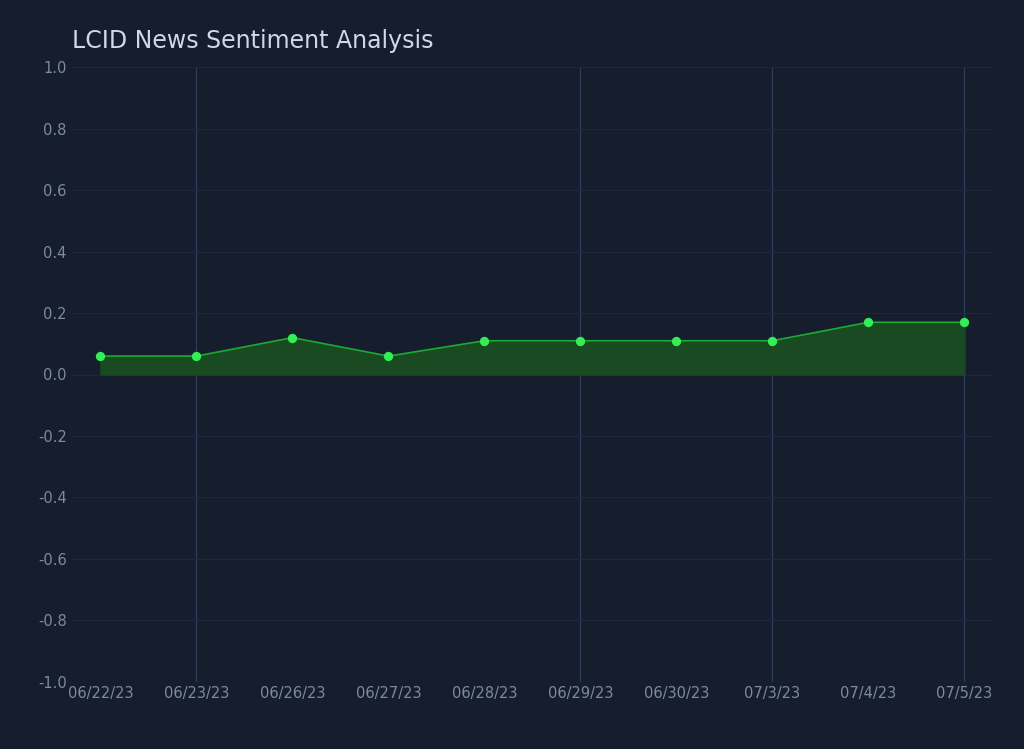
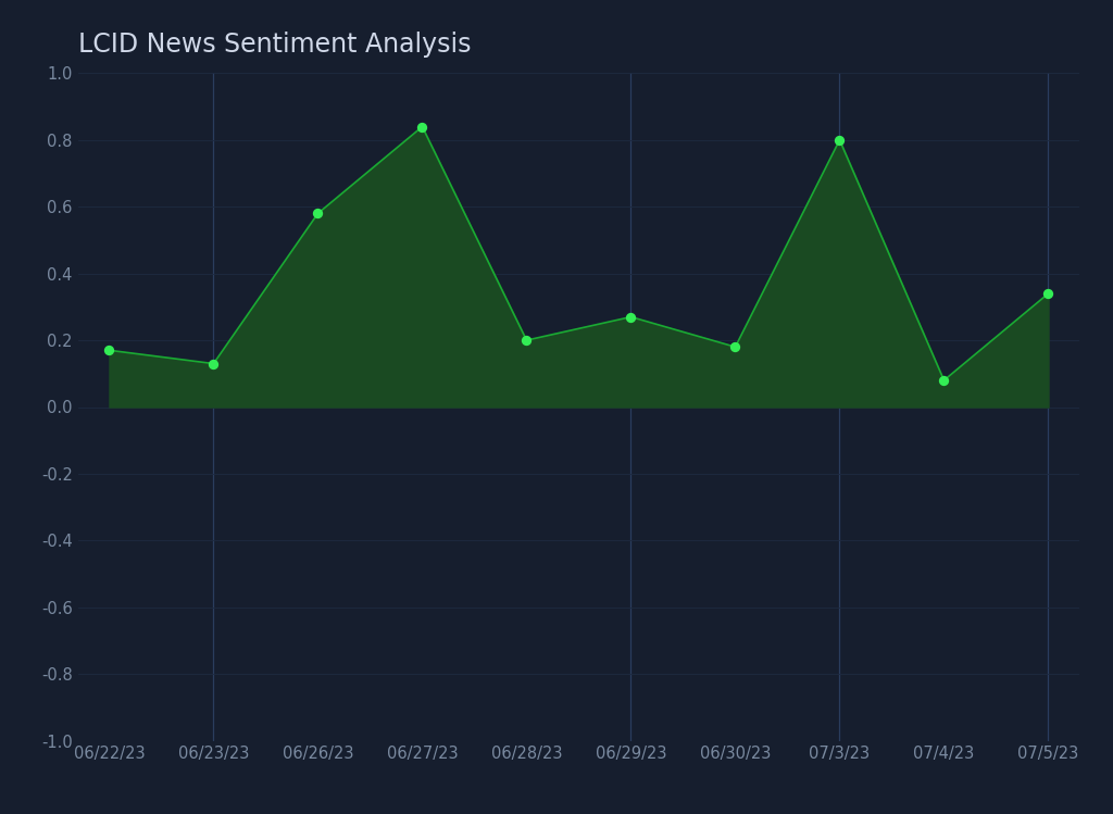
06/22/23: 0.06 -> 0.17
06/23/23: 0.06 -> 0.13
06/26/23: 0.12 -> 0.58
06/27/23: 0.06 -> 0.84
06/28/23: 0.11 -> 0.20
06/29/23: 0.11 -> 0.27
06/30/23: 0.11 -> 0.18
07/3/23: 0.11 -> 0.80
07/4/23: 0.17 -> 0.08
07/5/23: 0.17 -> 0.34
